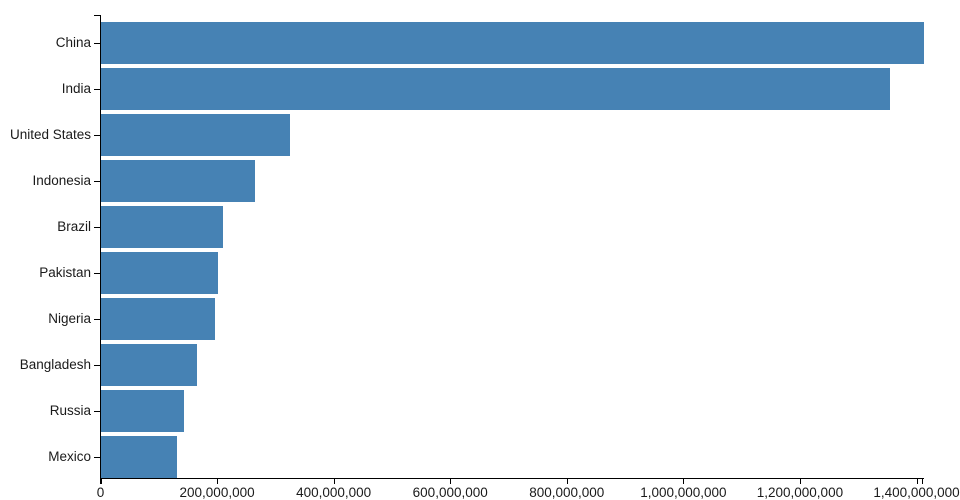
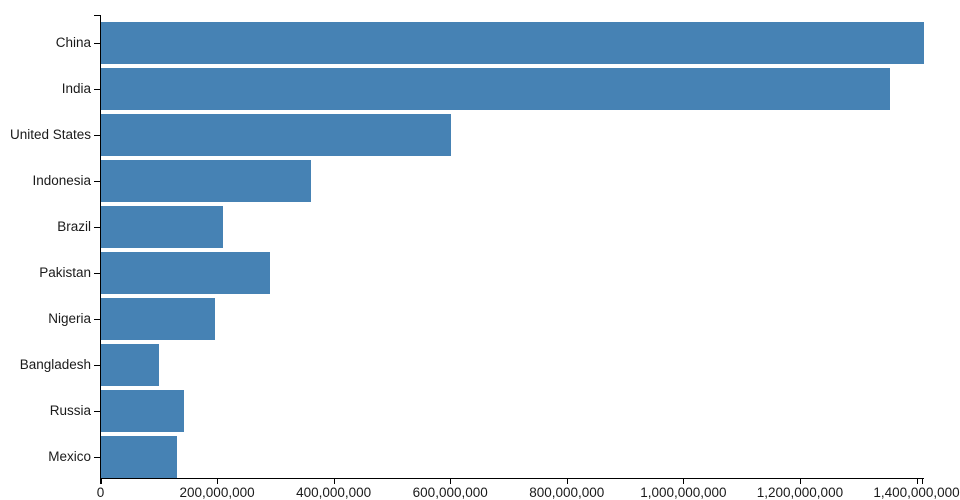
United States: 320000000 -> 600000000
Indonesia: 260000000 -> 360000000
Pakistan: 200000000 -> 290000000
Bangladesh: 160000000 -> 100000000
